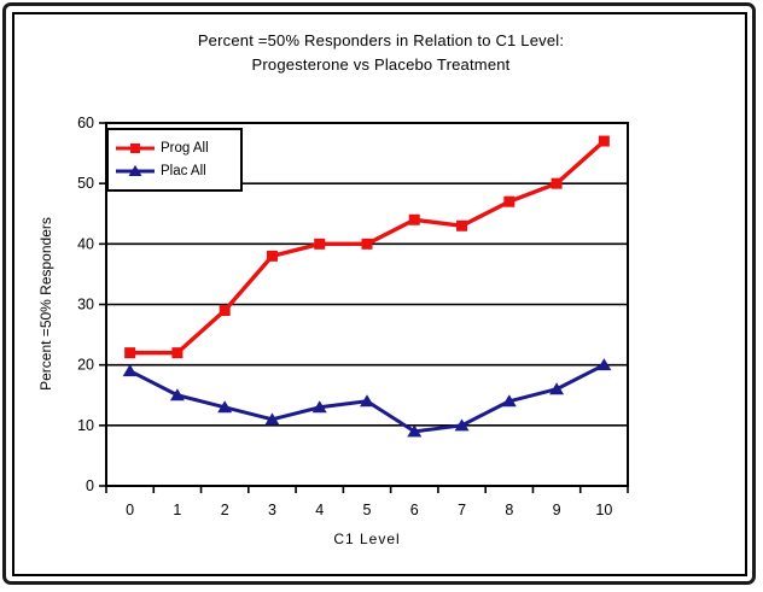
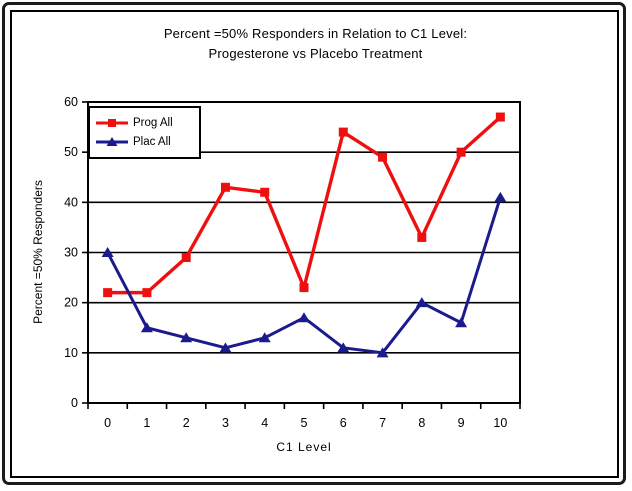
Plac All/0: 19 -> 30
Prog All/3: 38 -> 43
Prog All/4: 40 -> 42
Prog All/5: 40 -> 23
Plac All/5: 14 -> 17
Prog All/6: 44 -> 54
Plac All/6: 9 -> 11
Prog All/7: 43 -> 49
Prog All/8: 47 -> 33
Plac All/8: 14 -> 20
Plac All/10: 20 -> 41
